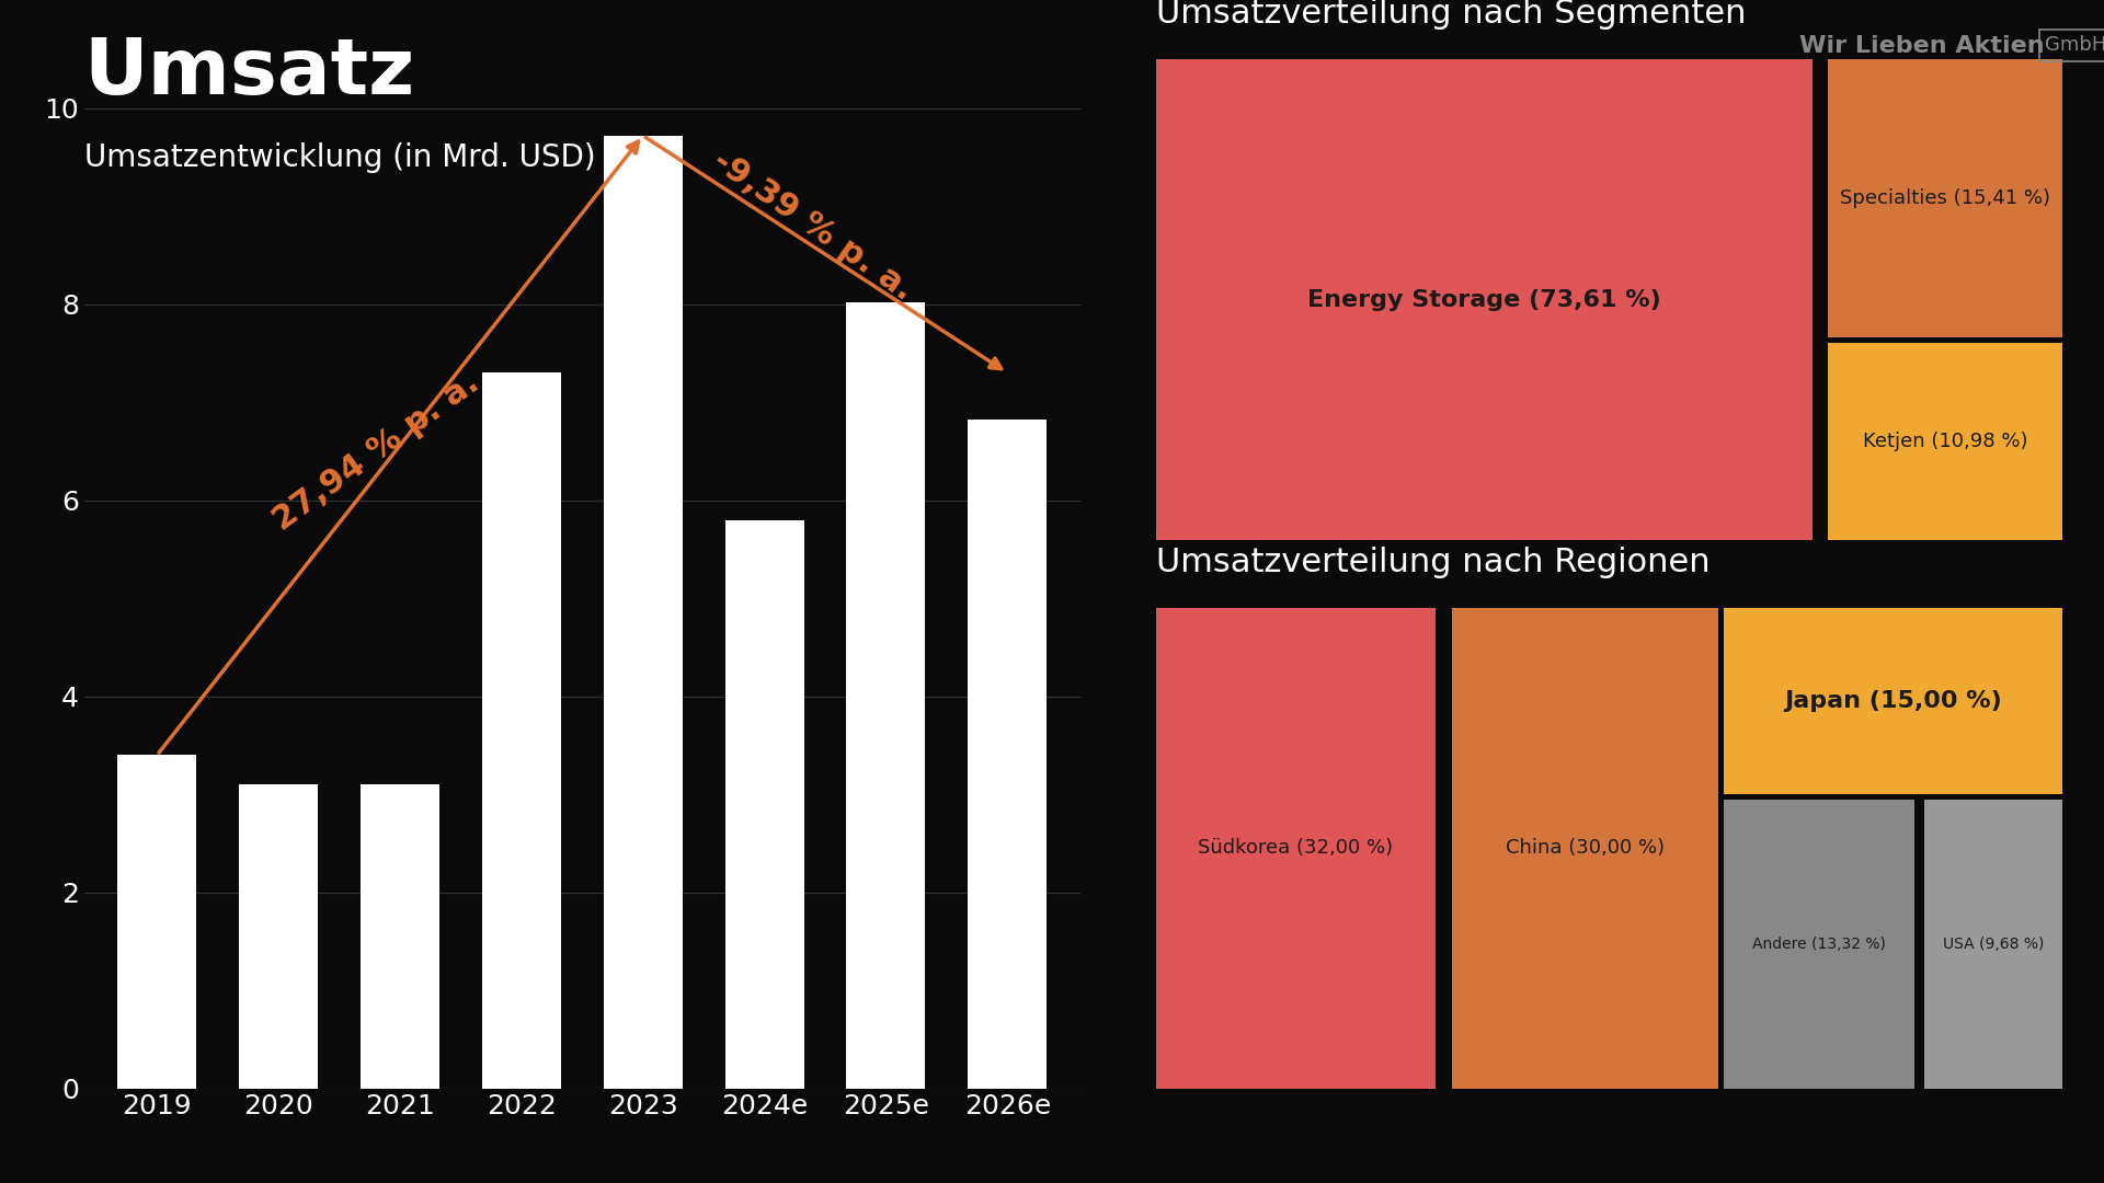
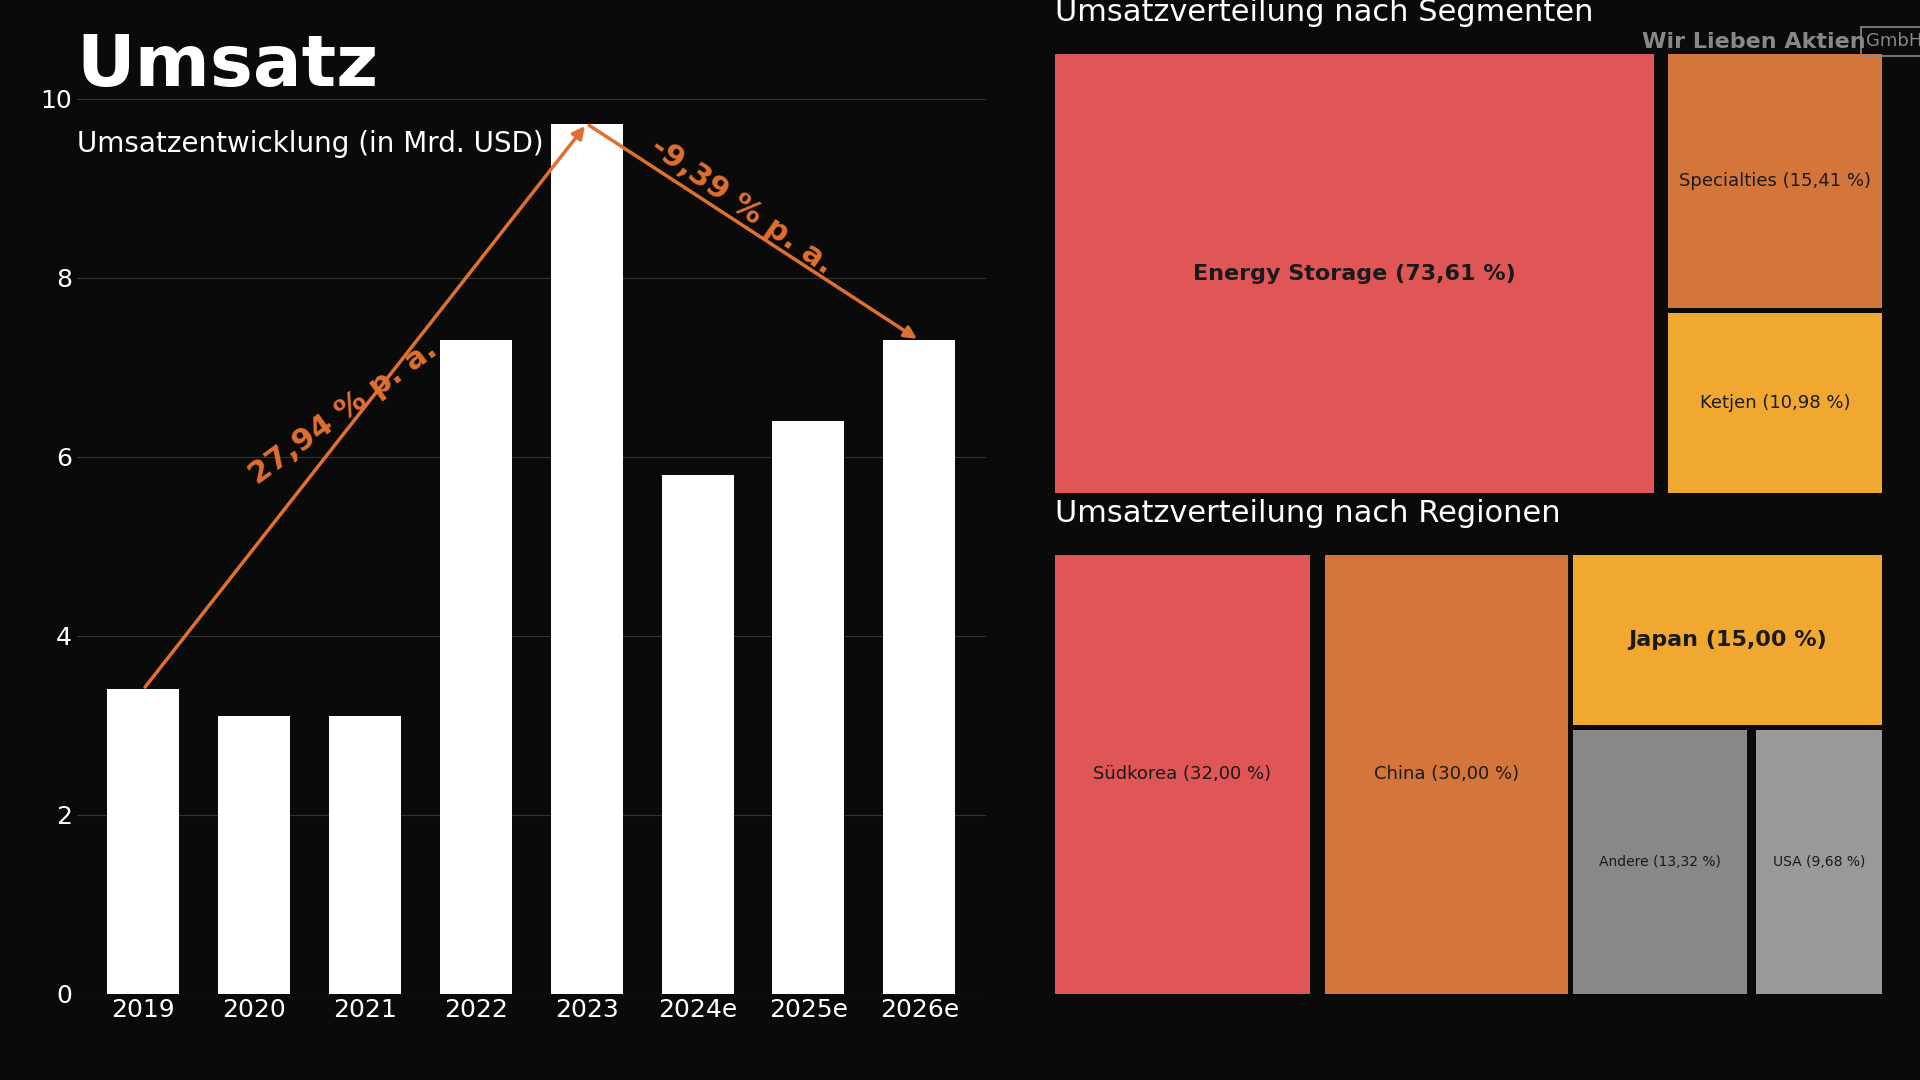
2025e: 8.02 -> 6.40
2026e: 6.82 -> 7.30
